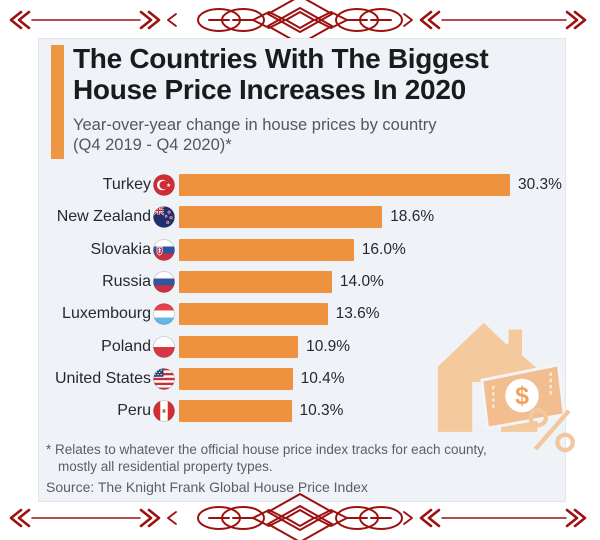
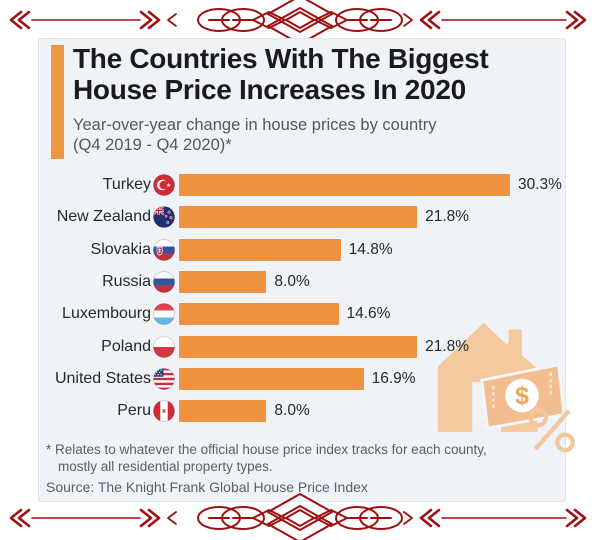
New Zealand: 18.6% -> 21.8%
Slovakia: 16.0% -> 14.8%
Russia: 14.0% -> 8.0%
Luxembourg: 13.6% -> 14.6%
Poland: 10.9% -> 21.8%
United States: 10.4% -> 16.9%
Peru: 10.3% -> 8.0%
